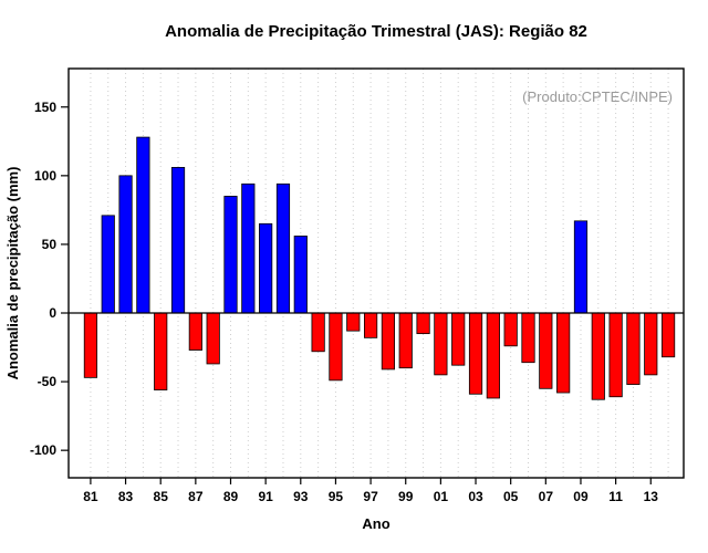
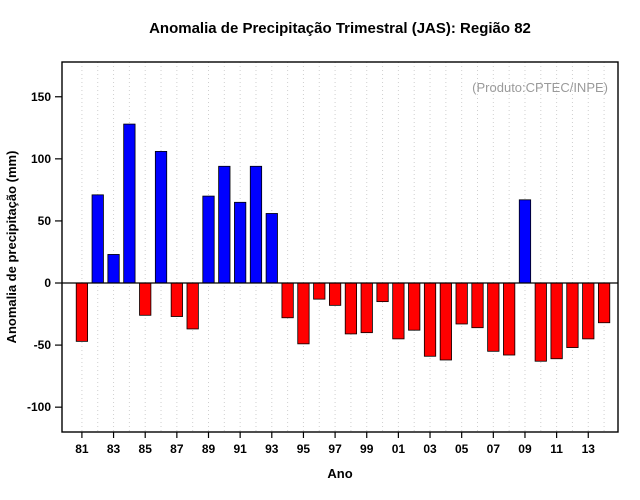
83: 100 -> 23
85: -56 -> -26
89: 85 -> 70
05: -24 -> -33
